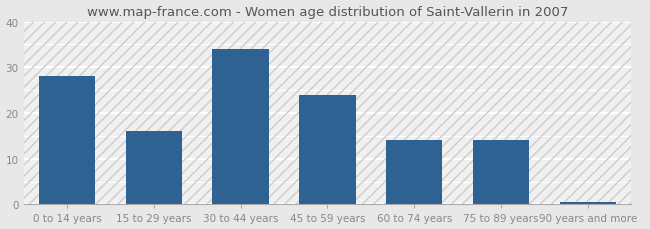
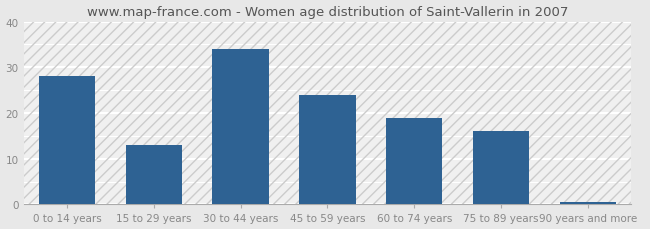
15 to 29 years: 16.0 -> 13.0
60 to 74 years: 14.0 -> 19.0
75 to 89 years: 14.0 -> 16.0
